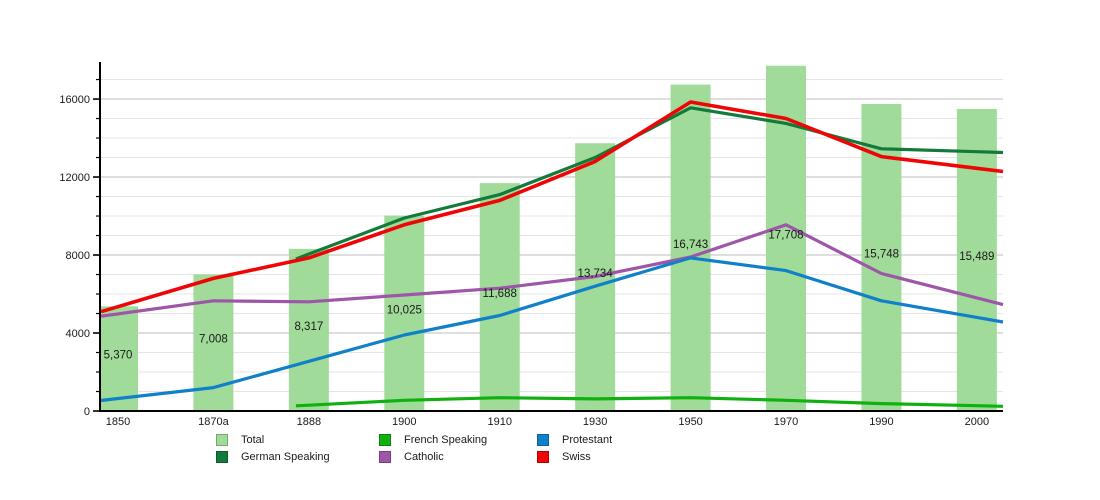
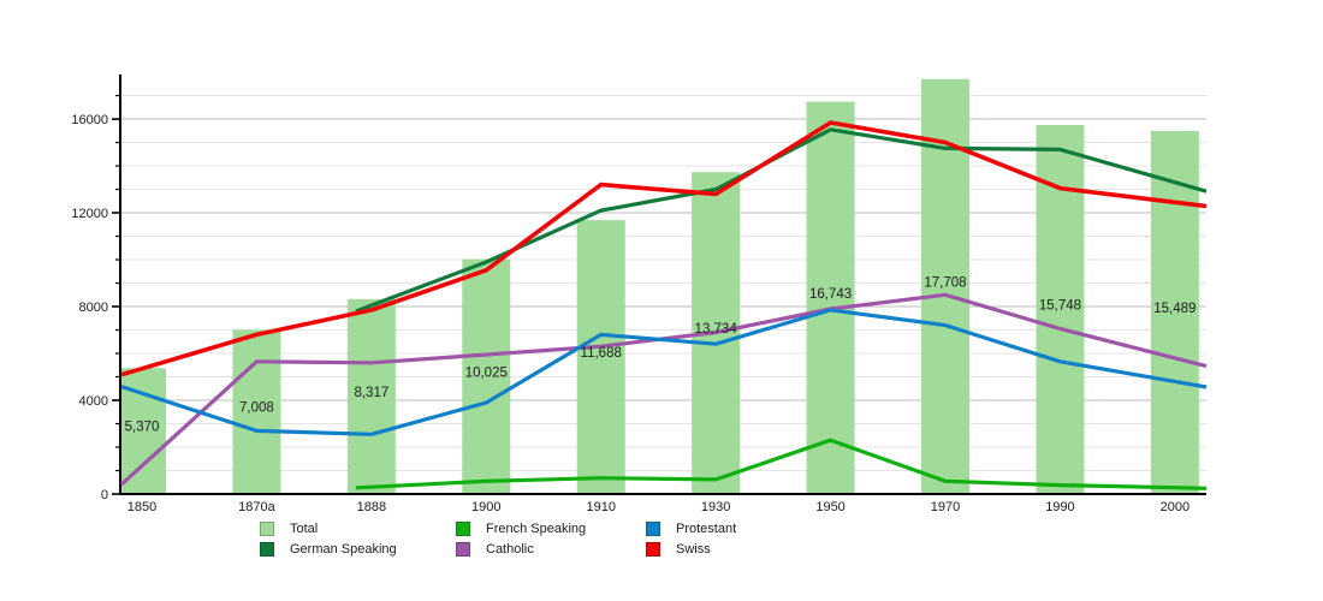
Catholic/1850: 5000 -> 1200
Protestant/1850: 600 -> 4300
Protestant/1870a: 1200 -> 2700
German Speaking/1910: 11100 -> 12100
Protestant/1910: 4900 -> 6800
Swiss/1910: 10800 -> 13200
French Speaking/1950: 700 -> 2300
Catholic/1970: 9600 -> 8500
German Speaking/1990: 13400 -> 14700
